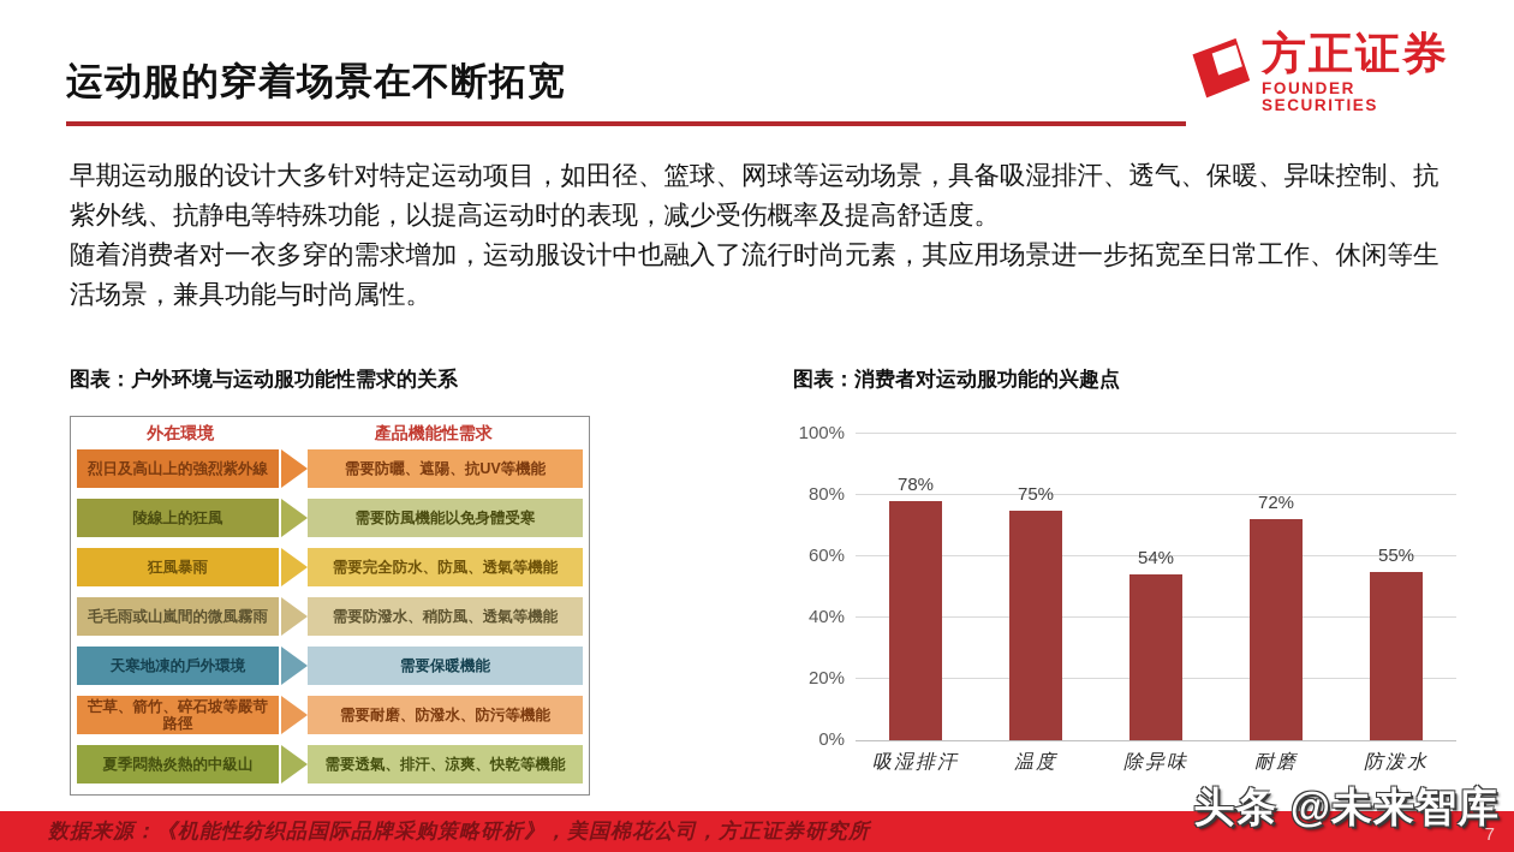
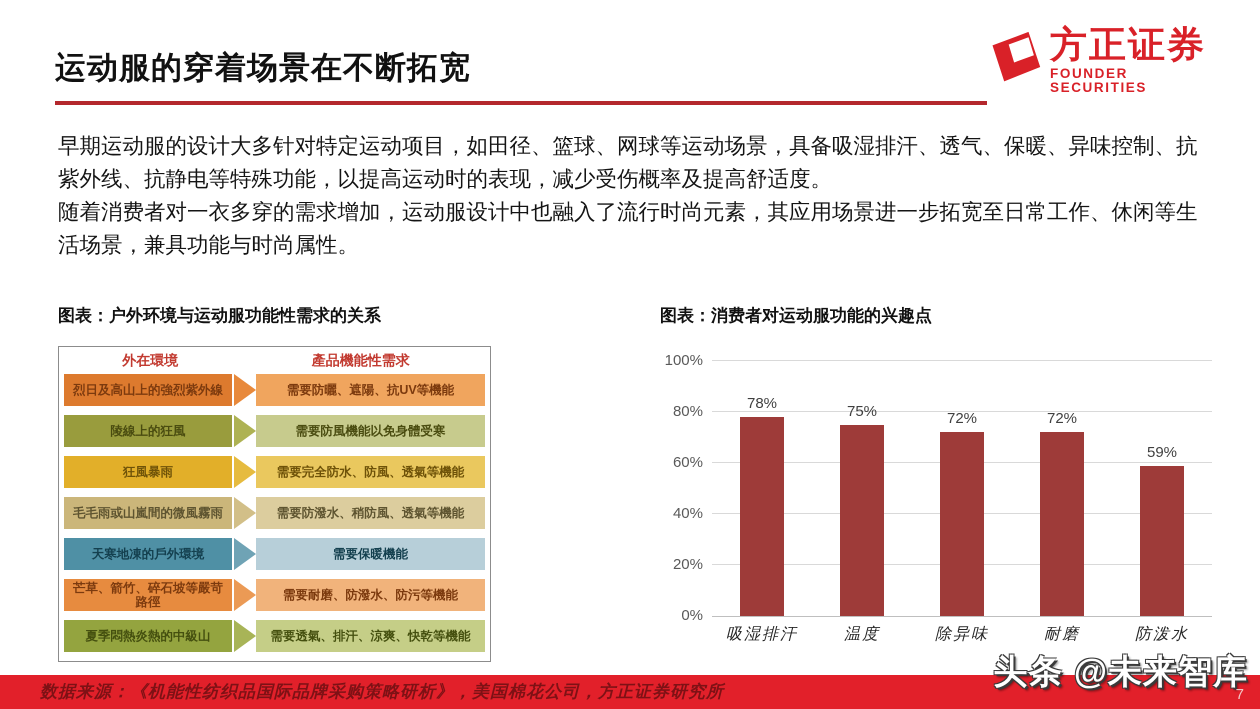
除异味: 54% -> 72%
防泼水: 55% -> 59%
